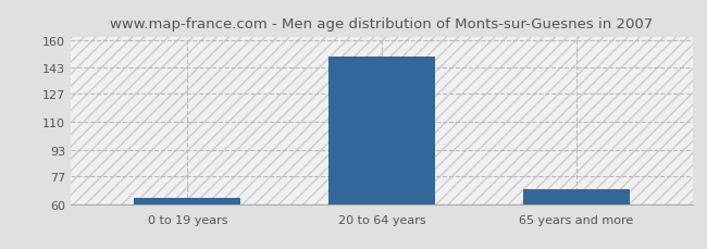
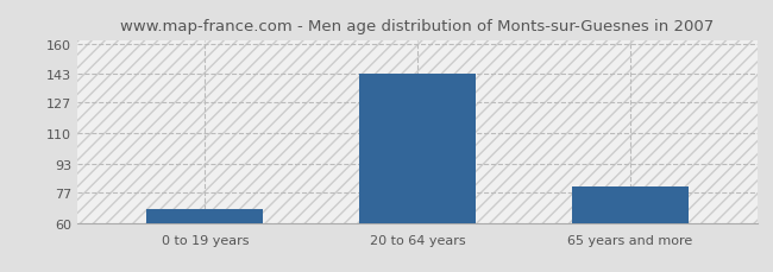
0 to 19 years: 64 -> 68
20 to 64 years: 150 -> 143
65 years and more: 69 -> 80
